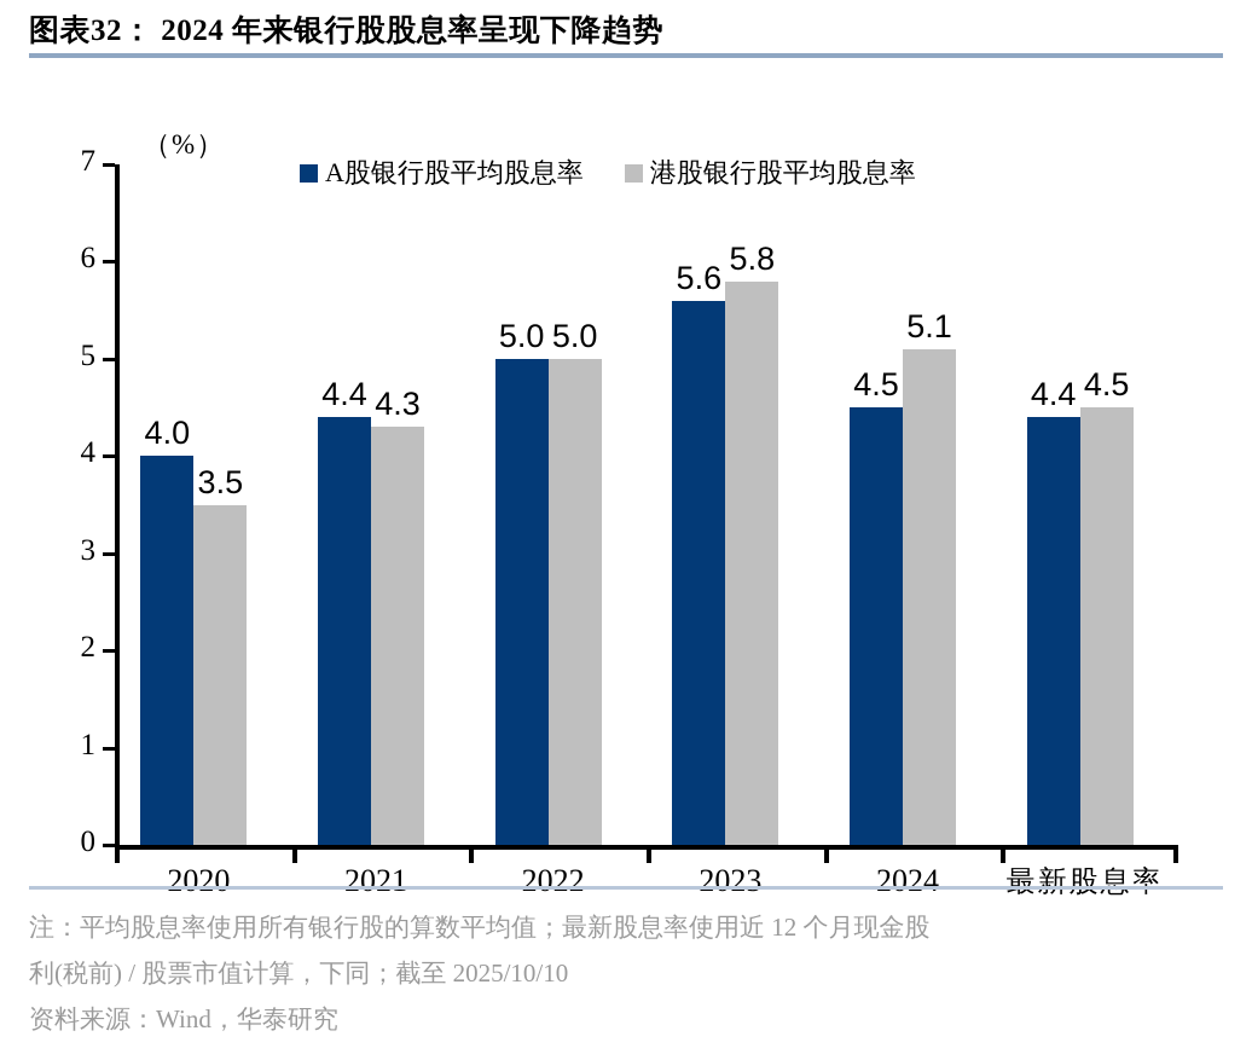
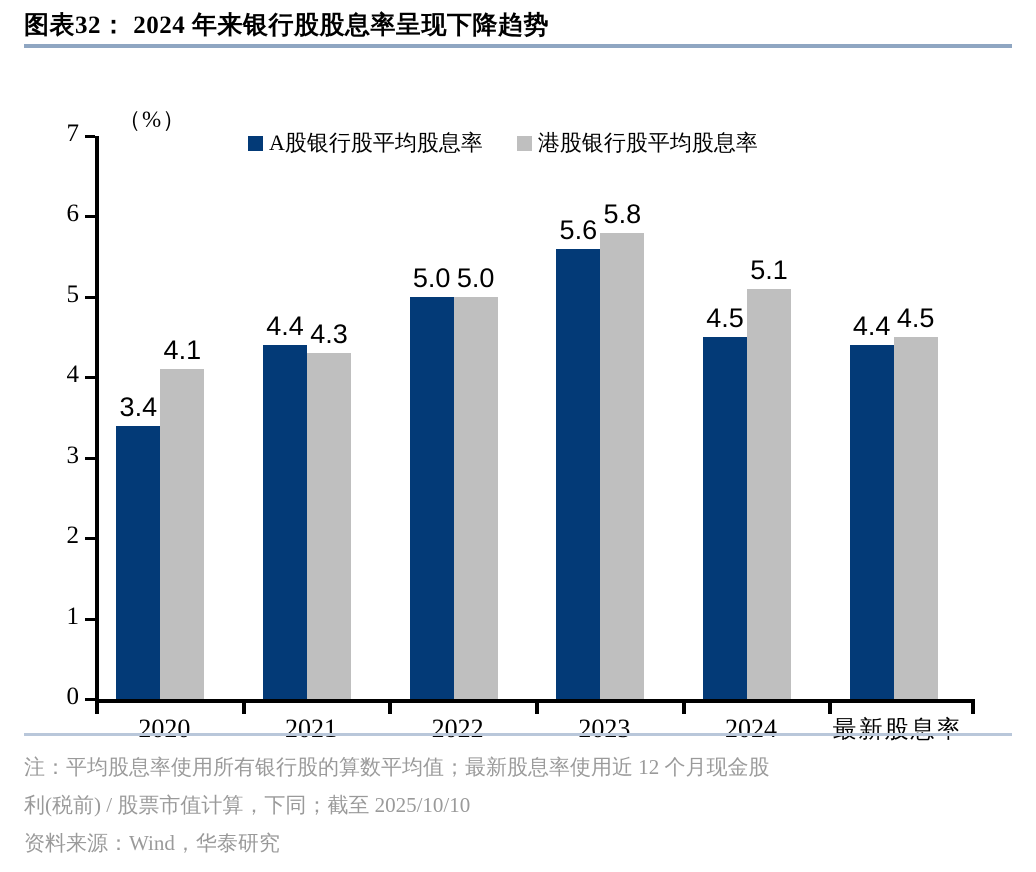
A股银行股平均股息率/2020: 4.0 -> 3.4
港股银行股平均股息率/2020: 3.5 -> 4.1
